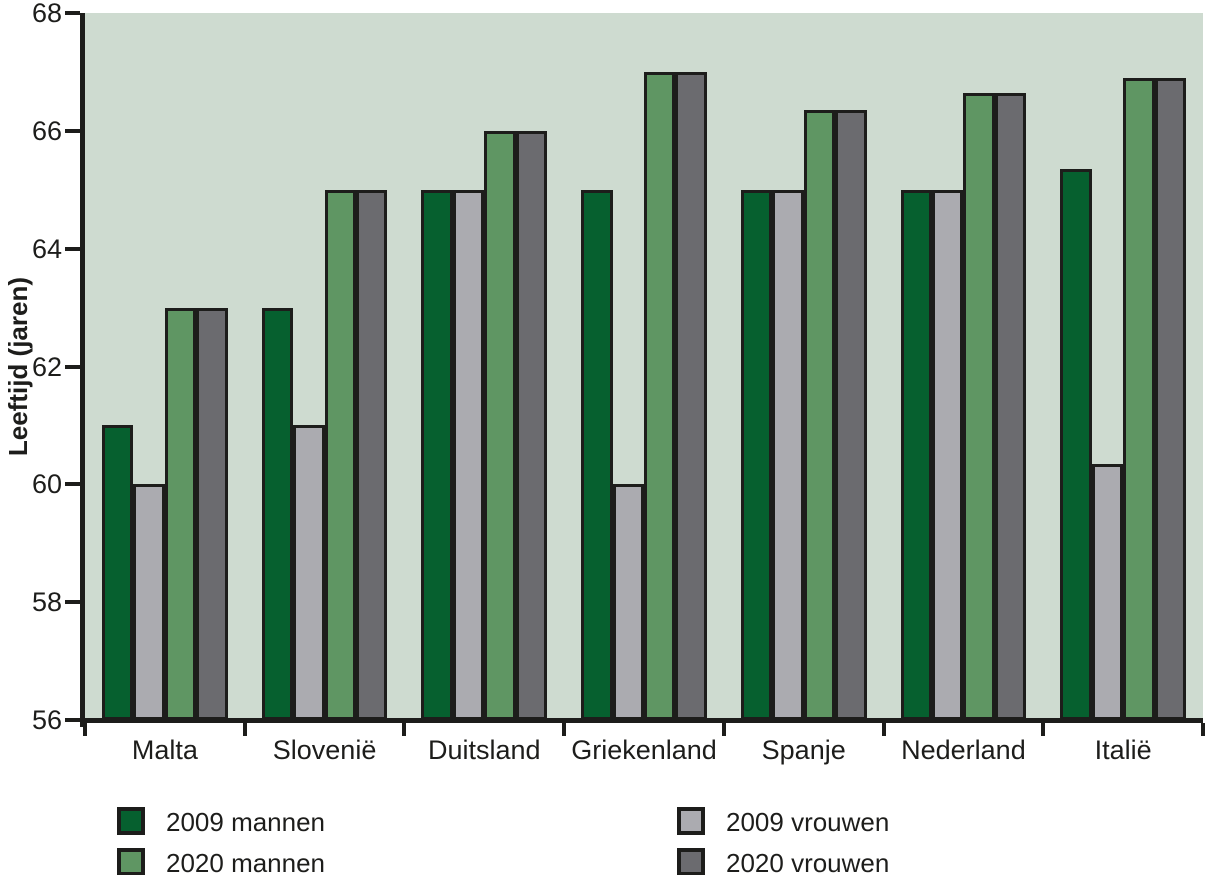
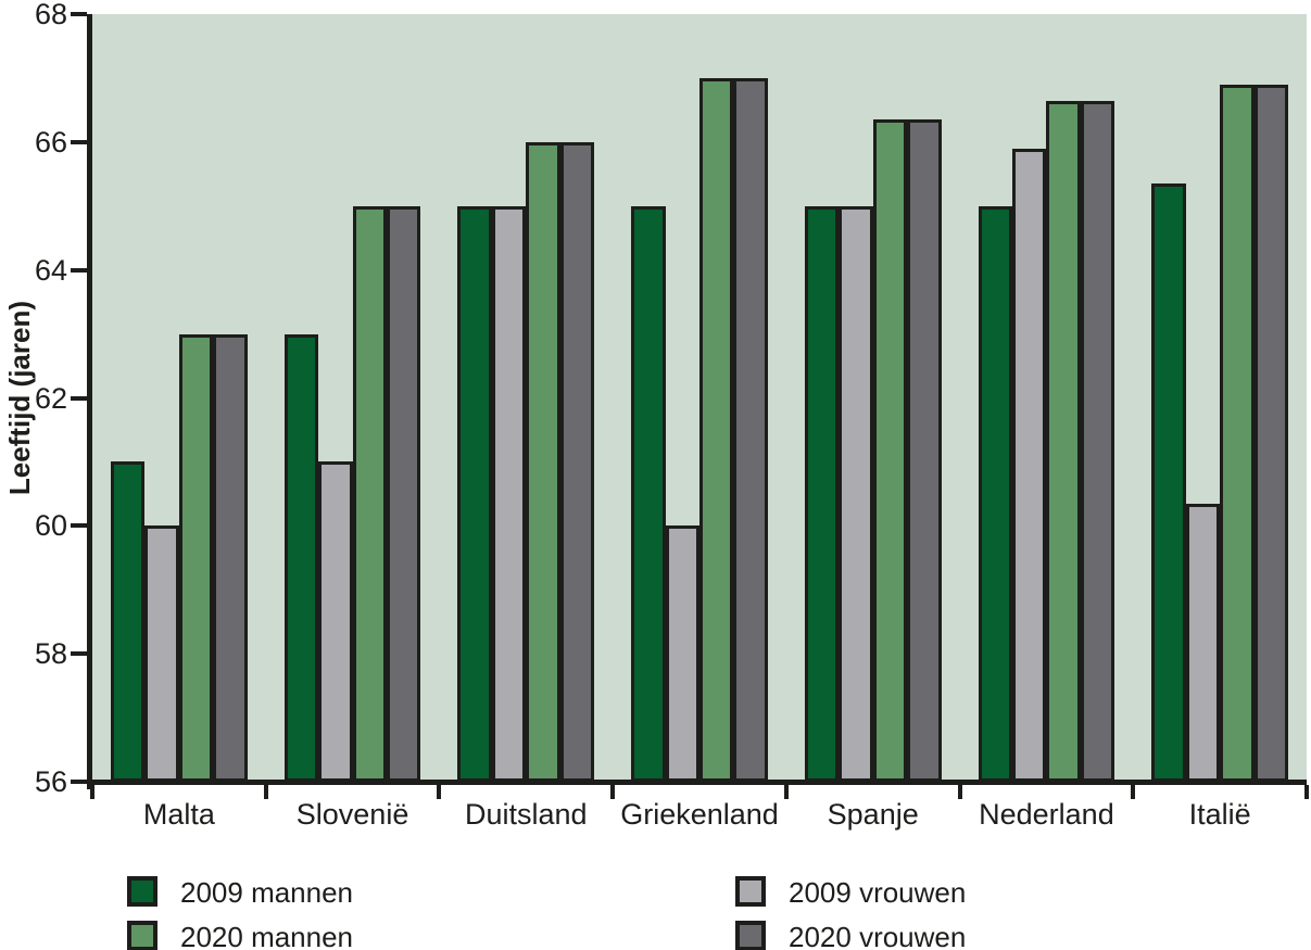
2009 vrouwen/Nederland: 65.0 -> 65.9
